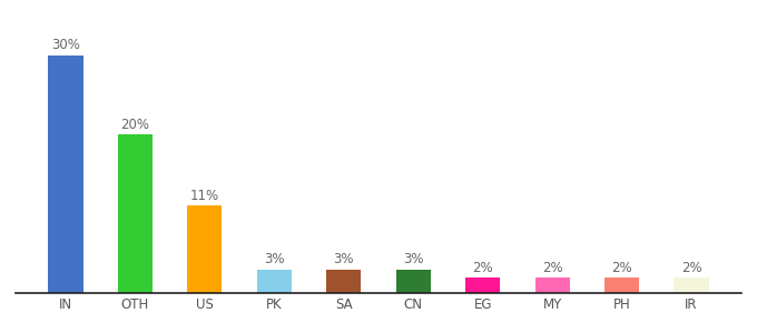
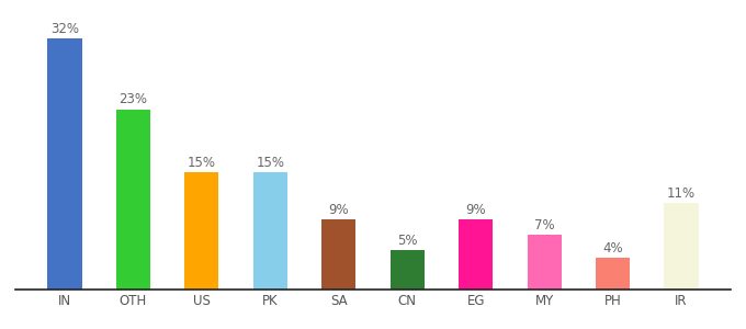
IN: 30% -> 32%
OTH: 20% -> 23%
US: 11% -> 15%
PK: 3% -> 15%
SA: 3% -> 9%
CN: 3% -> 5%
EG: 2% -> 9%
MY: 2% -> 7%
PH: 2% -> 4%
IR: 2% -> 11%
